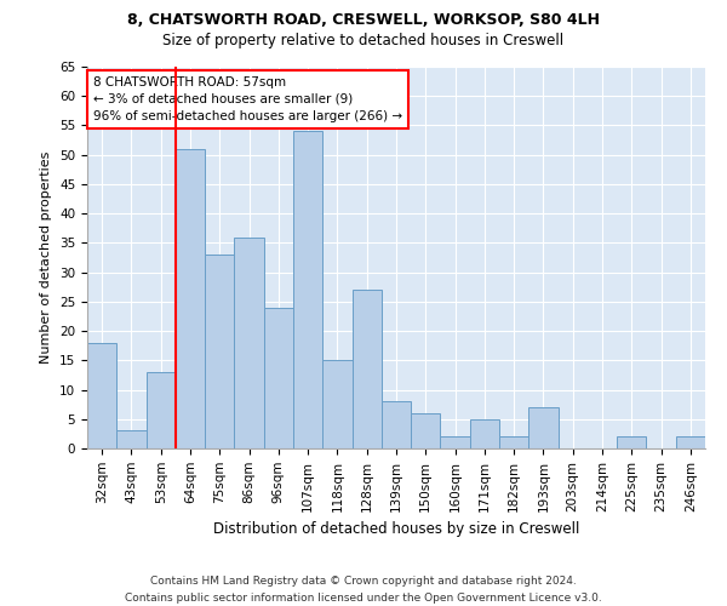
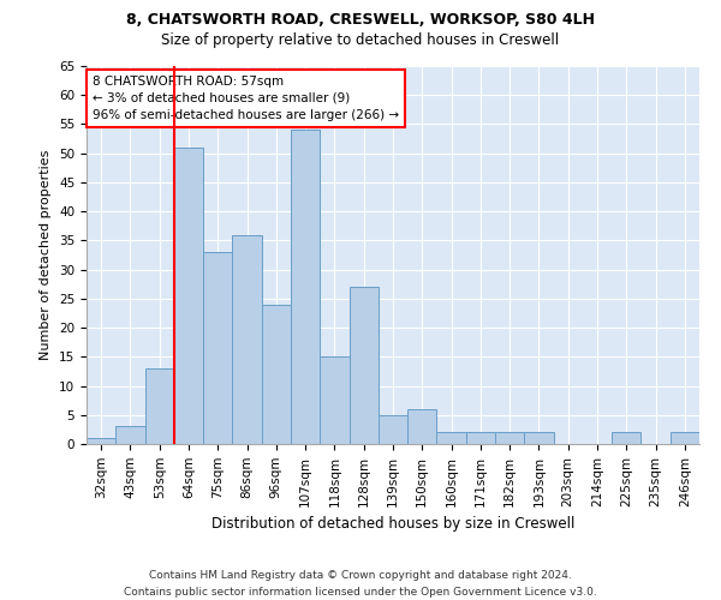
32sqm: 18 -> 1
139sqm: 8 -> 5
171sqm: 5 -> 2
193sqm: 7 -> 2
